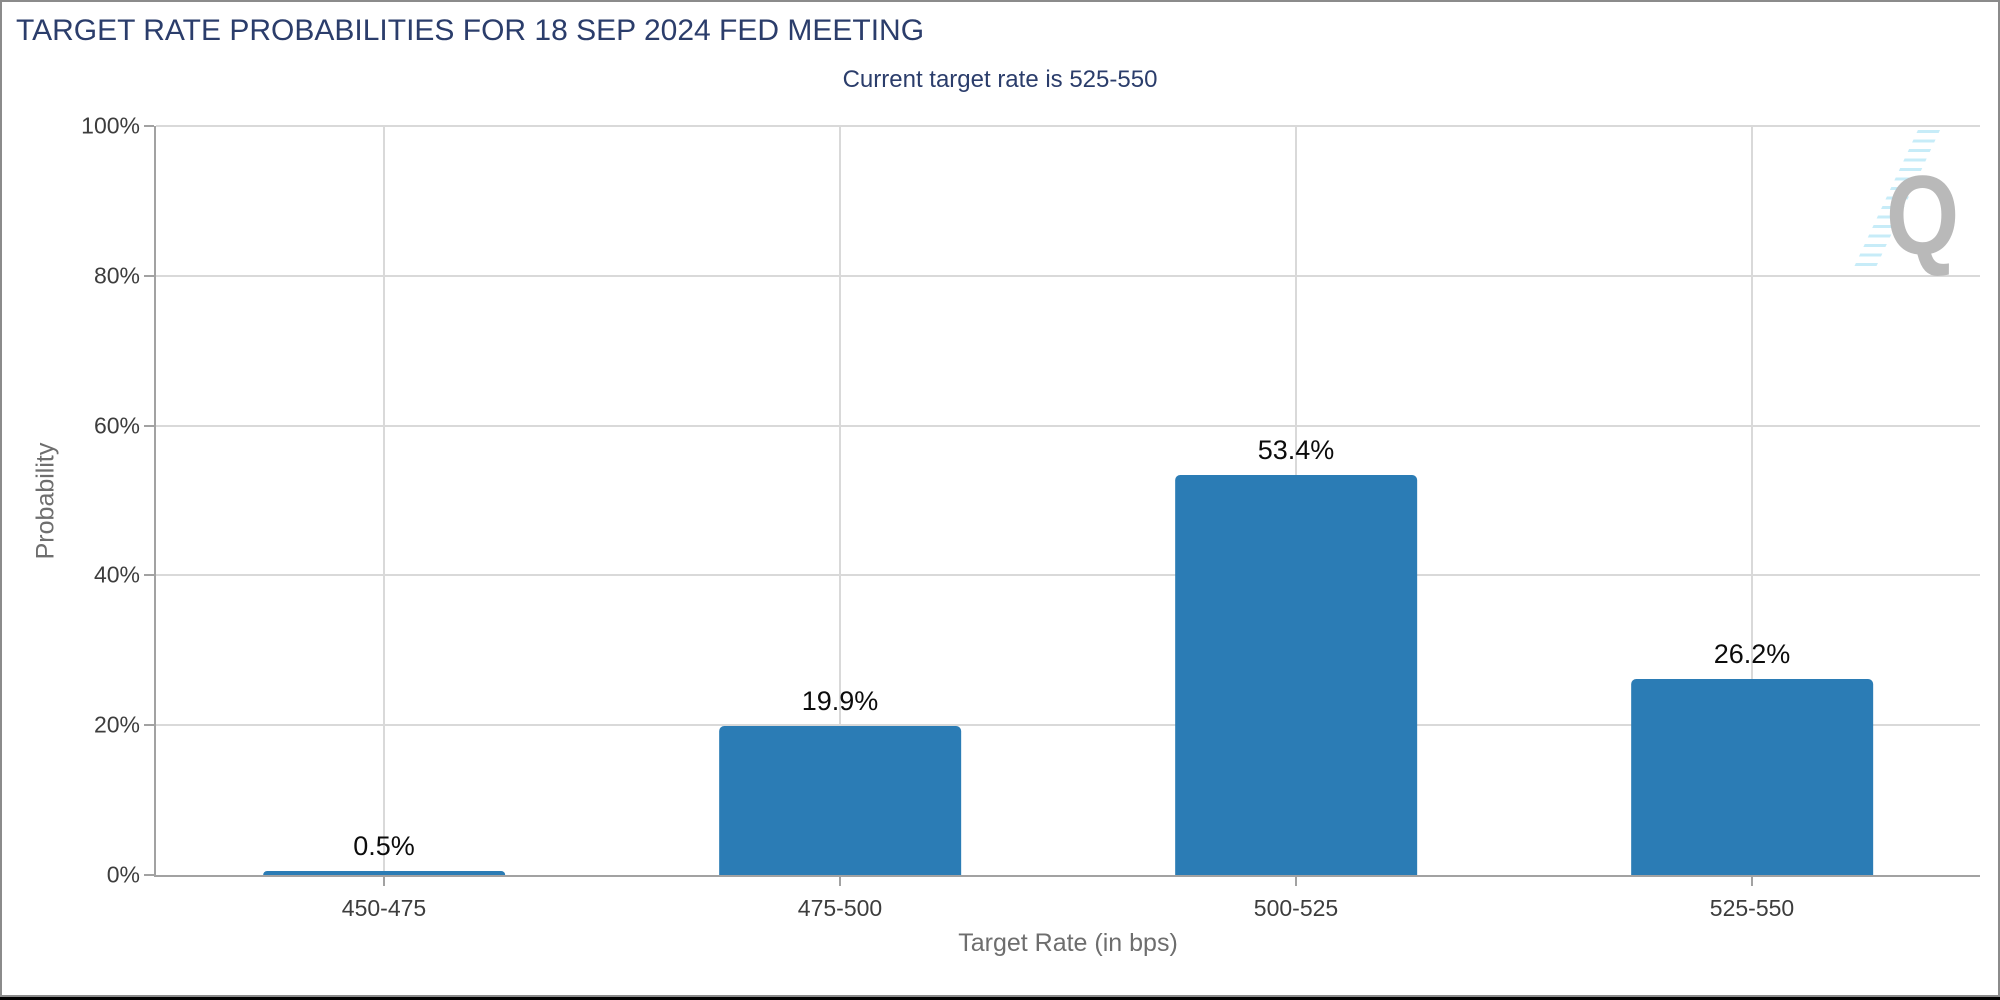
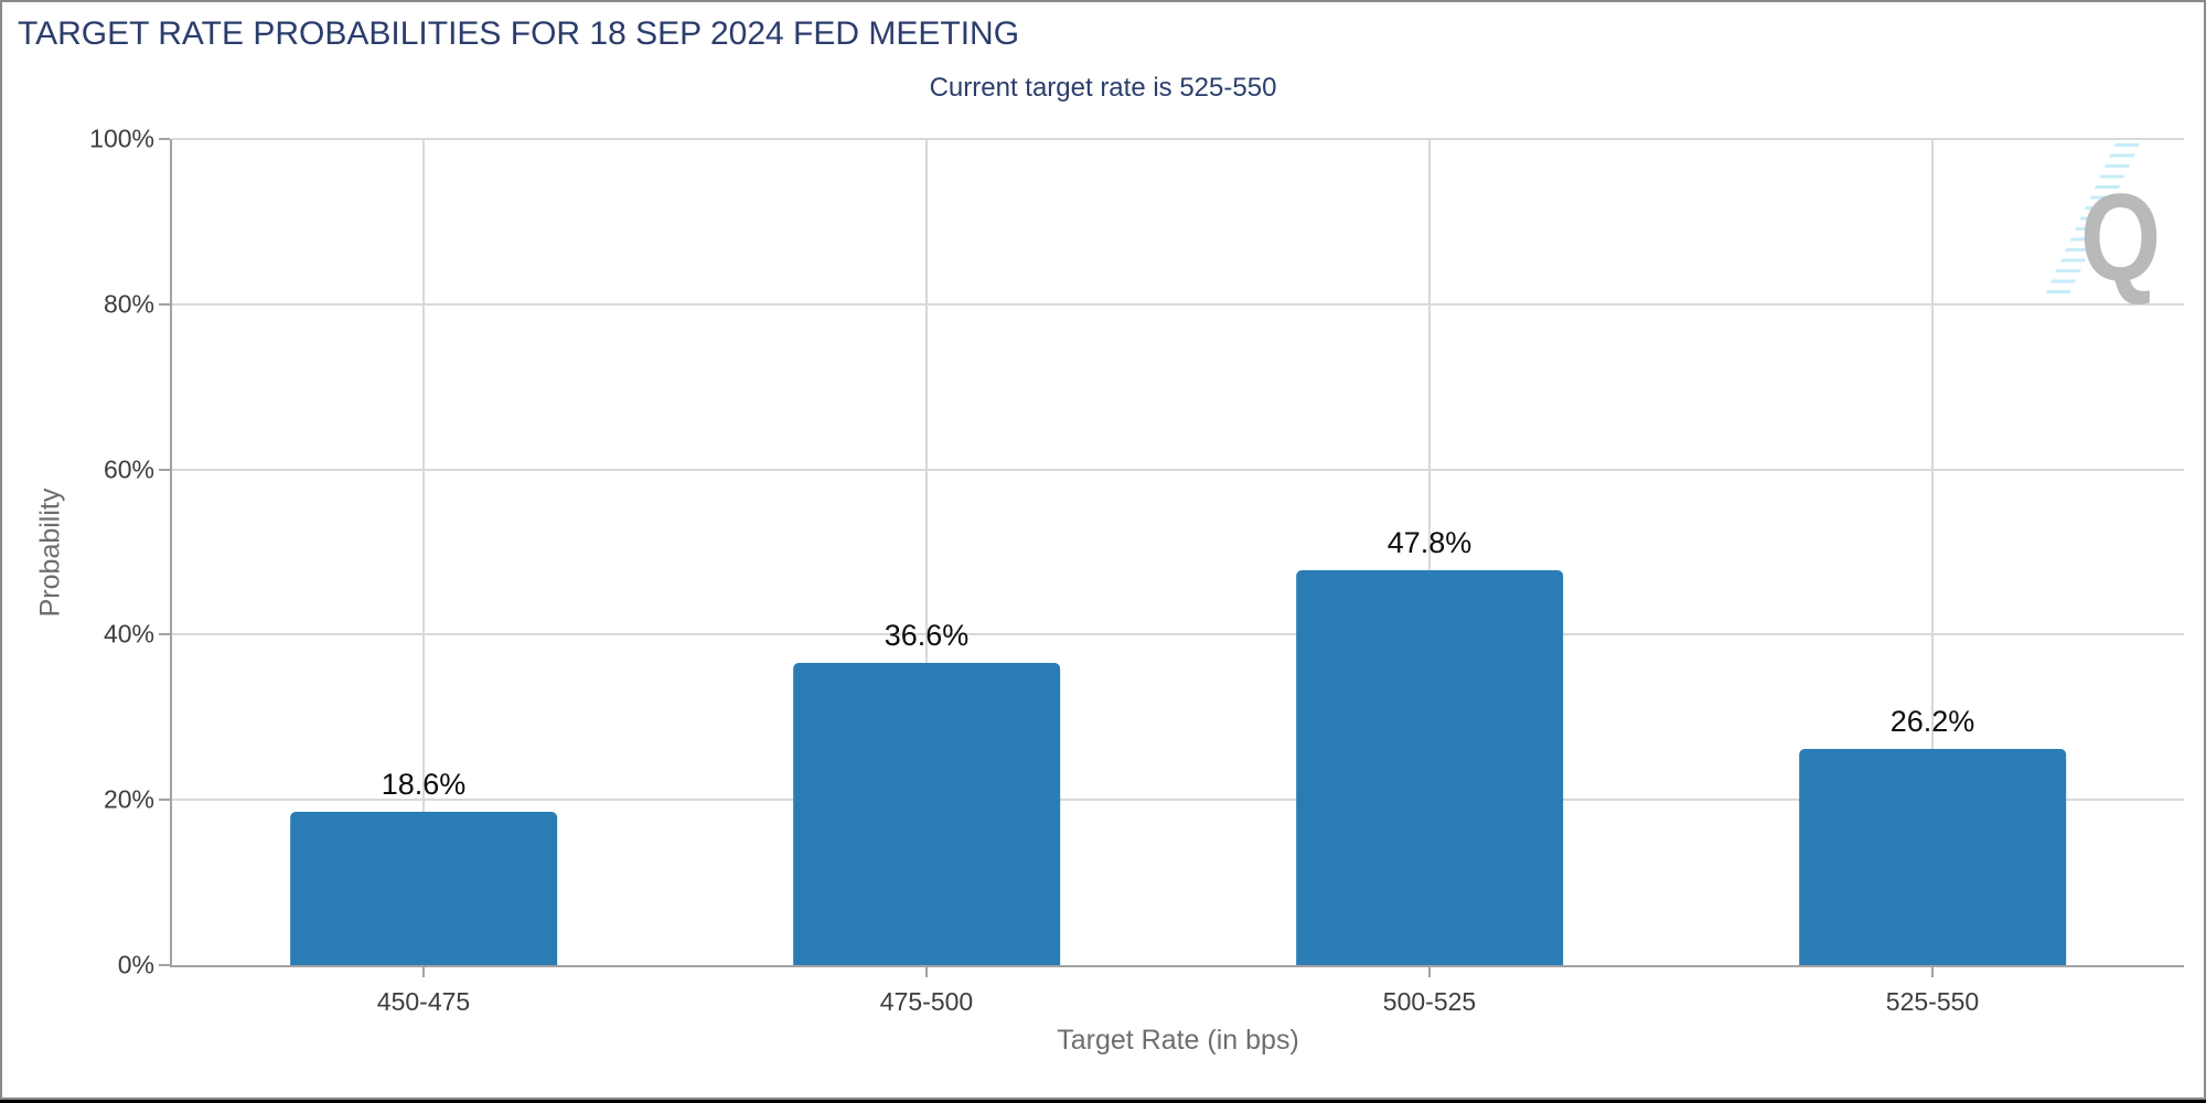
450-475: 0.5% -> 18.6%
475-500: 19.9% -> 36.6%
500-525: 53.4% -> 47.8%
